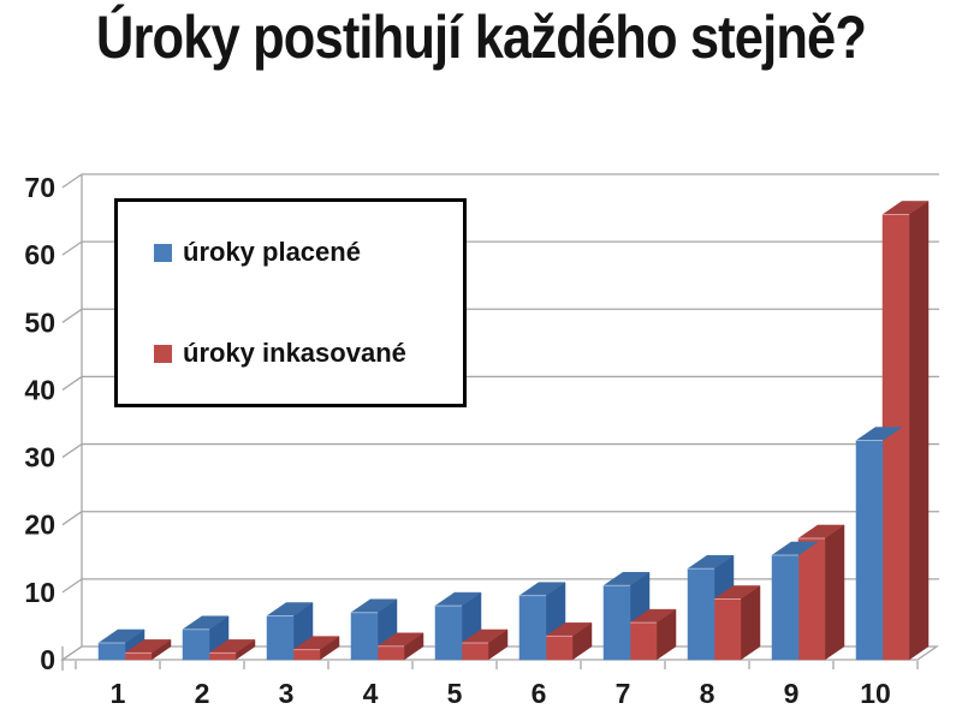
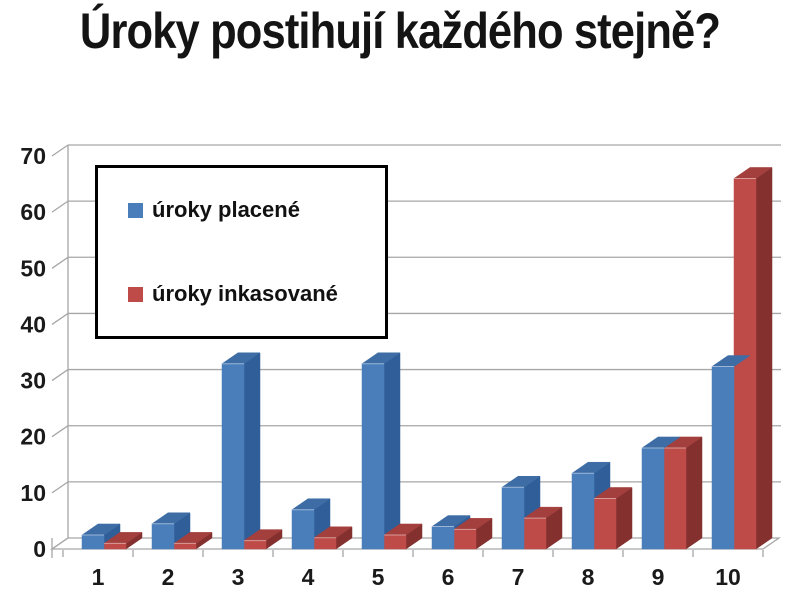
úroky placené/3: 6 -> 33
úroky placené/5: 8 -> 33
úroky placené/6: 10 -> 4
úroky placené/9: 16 -> 18
